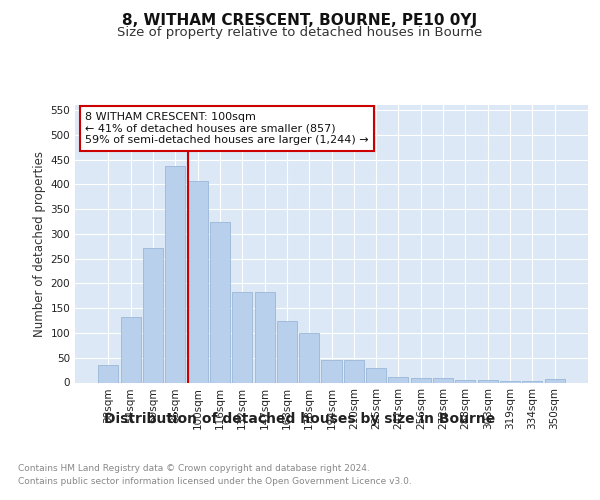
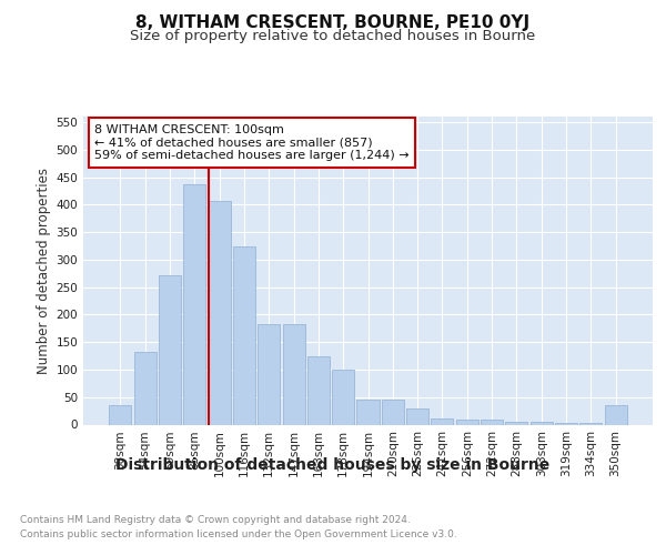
350sqm: 7 -> 35
